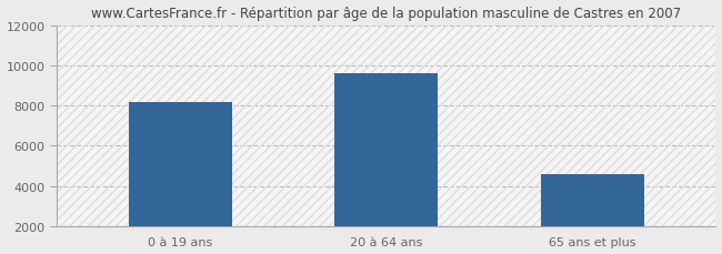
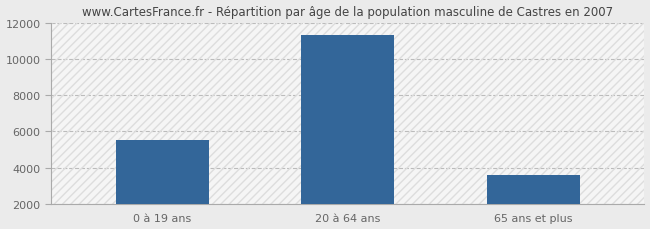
0 à 19 ans: 8200 -> 5600
20 à 64 ans: 9600 -> 11400
65 ans et plus: 4600 -> 3600
